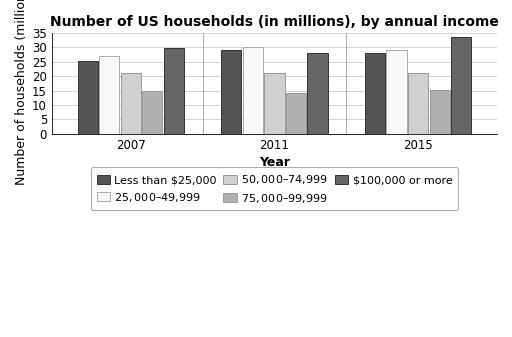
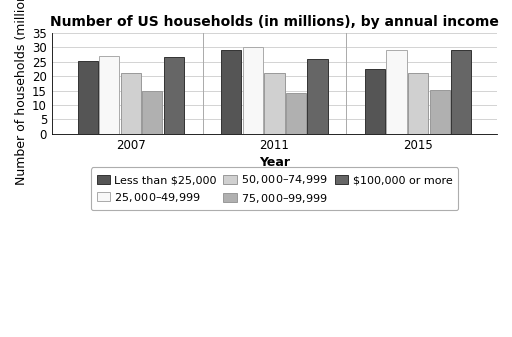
$100,000 or more/2007: 29.7 -> 26.5
$100,000 or more/2011: 28.0 -> 26.0
Less than $25,000/2015: 28.1 -> 22.5
$100,000 or more/2015: 33.5 -> 29.0
